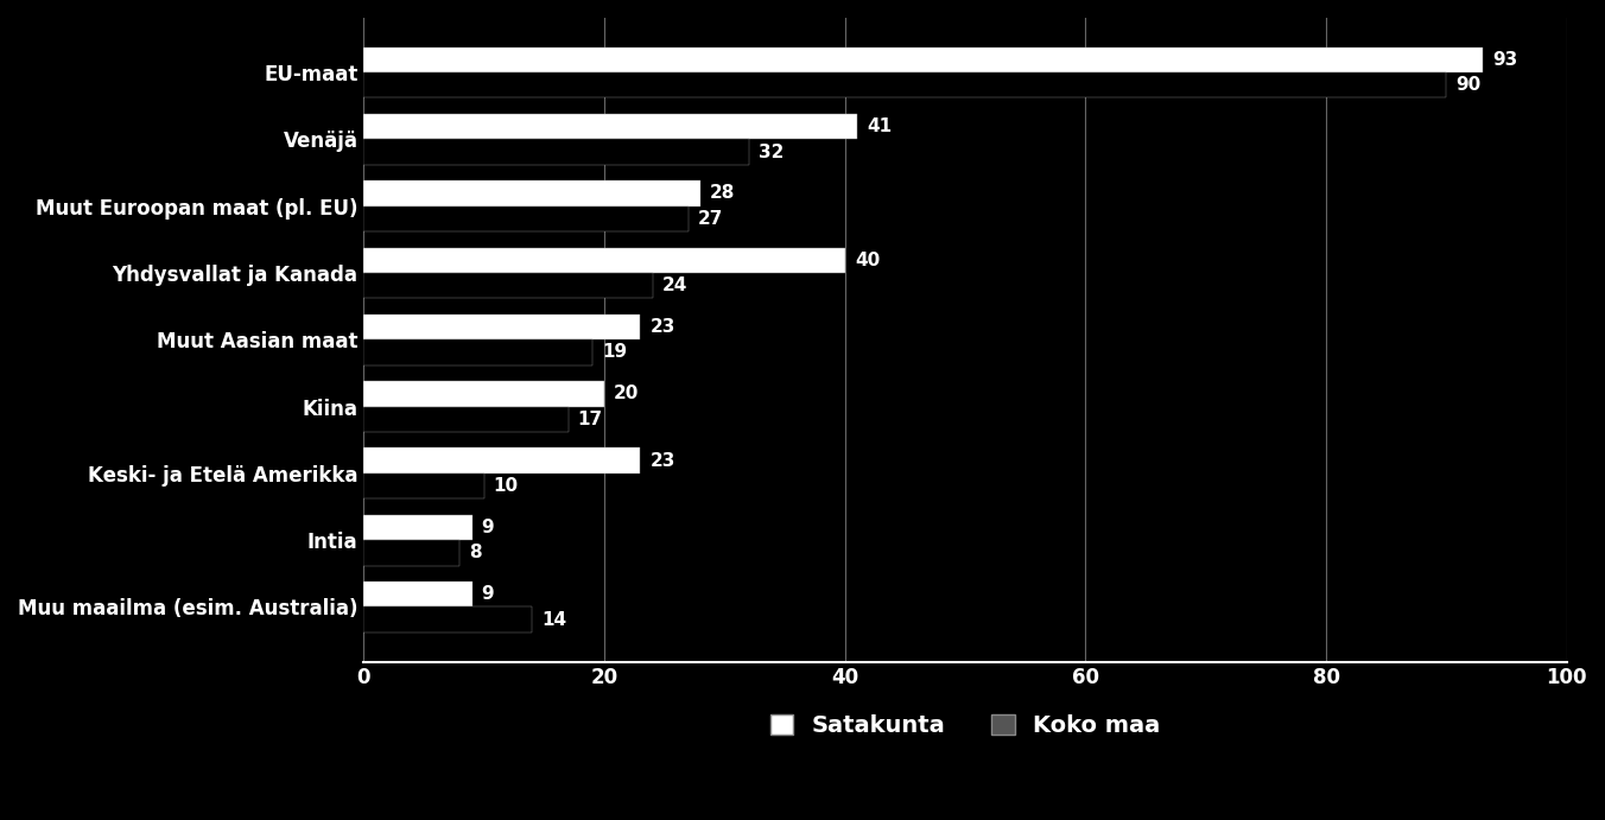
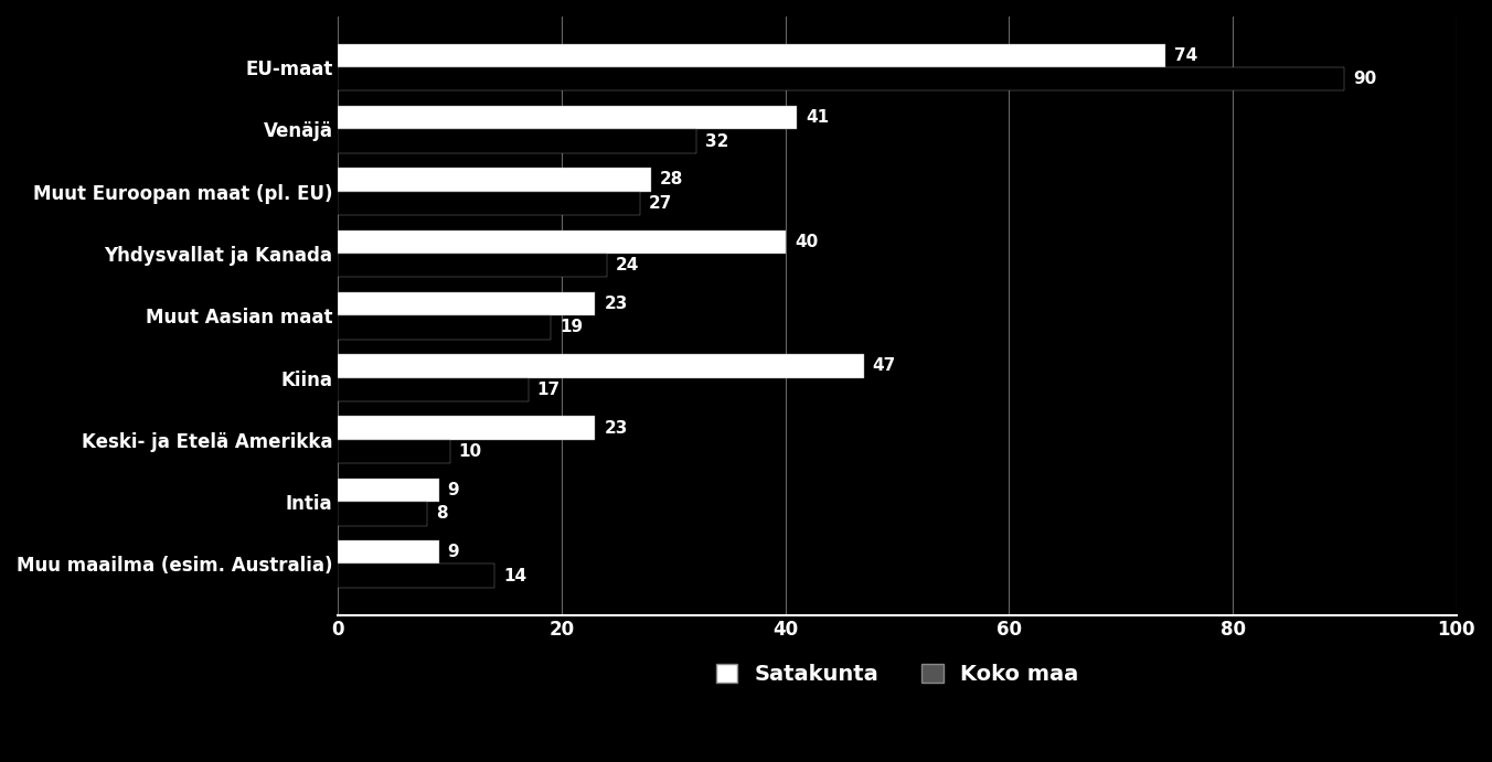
Satakunta/EU-maat: 93 -> 74
Satakunta/Kiina: 20 -> 47
